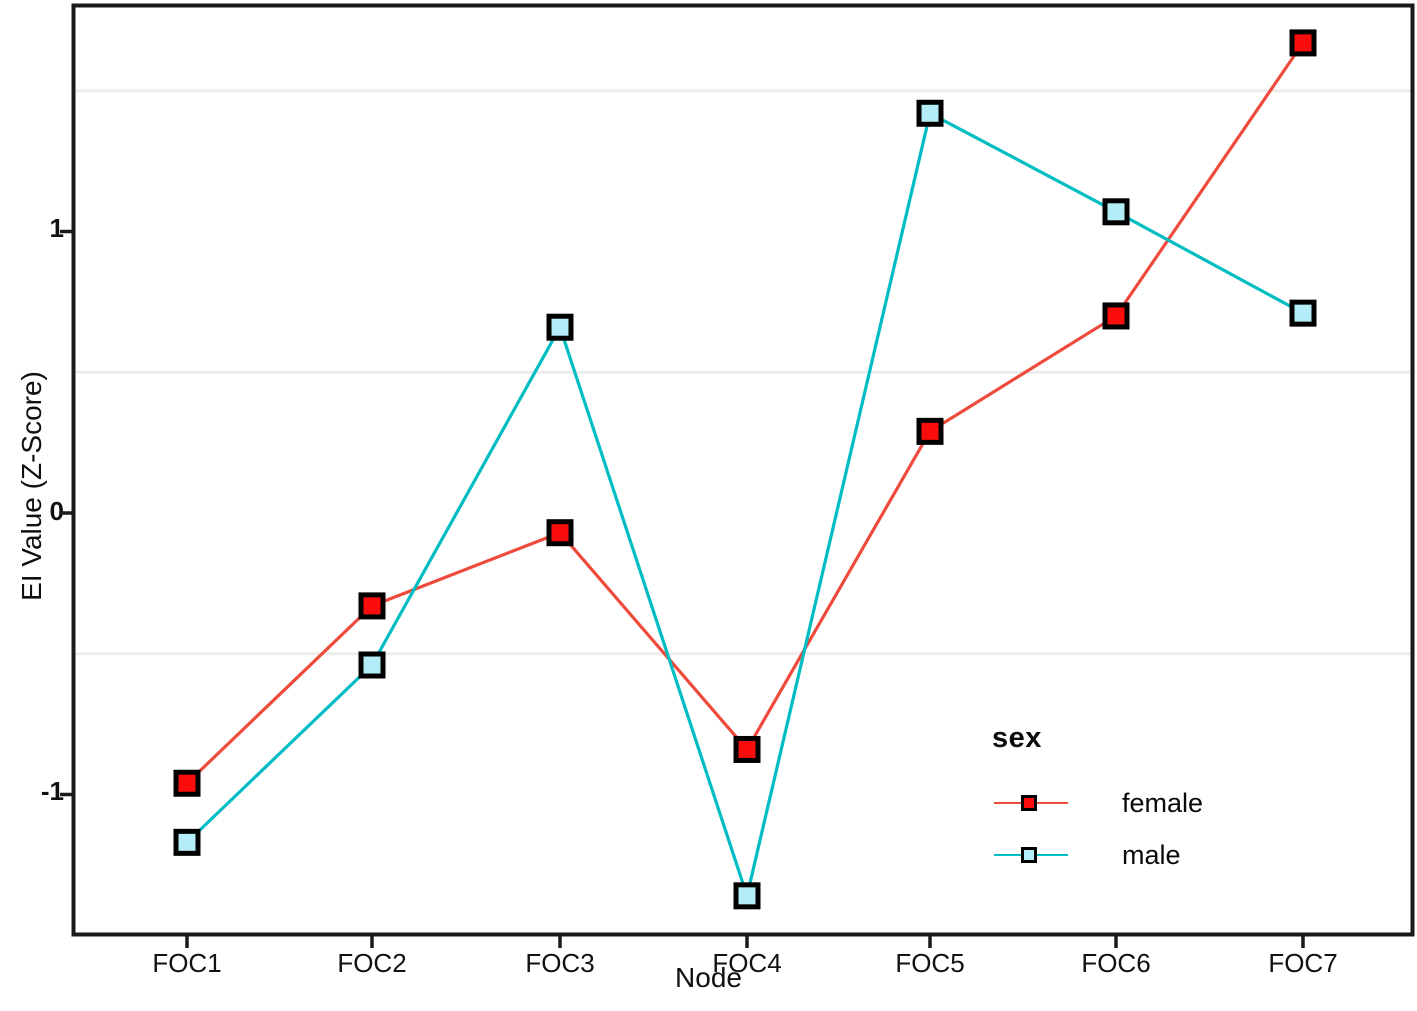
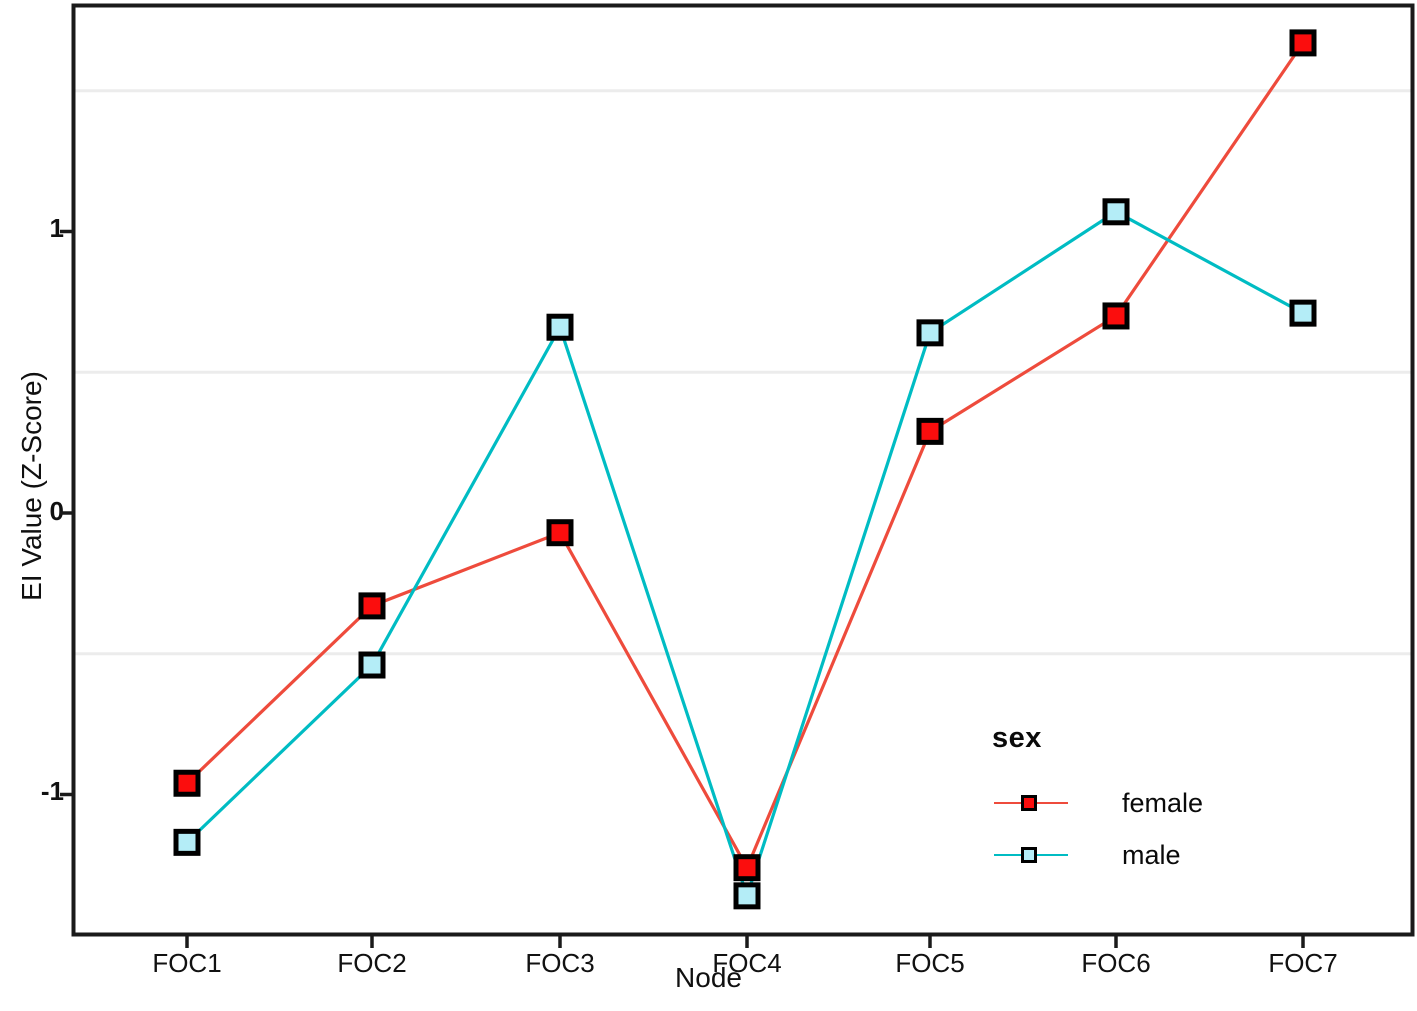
female/FOC4: -0.84 -> -1.26
male/FOC5: 1.42 -> 0.64
